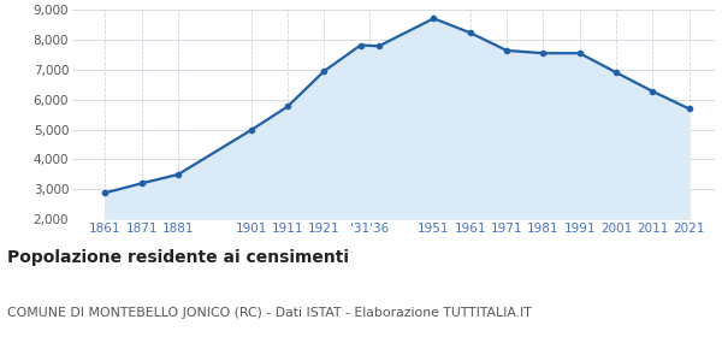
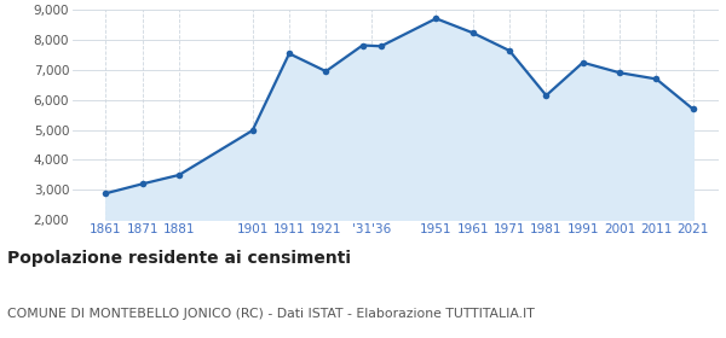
1911: 5,770 -> 7,550
1981: 7,560 -> 6,150
1991: 7,560 -> 7,250
2011: 6,280 -> 6,700
